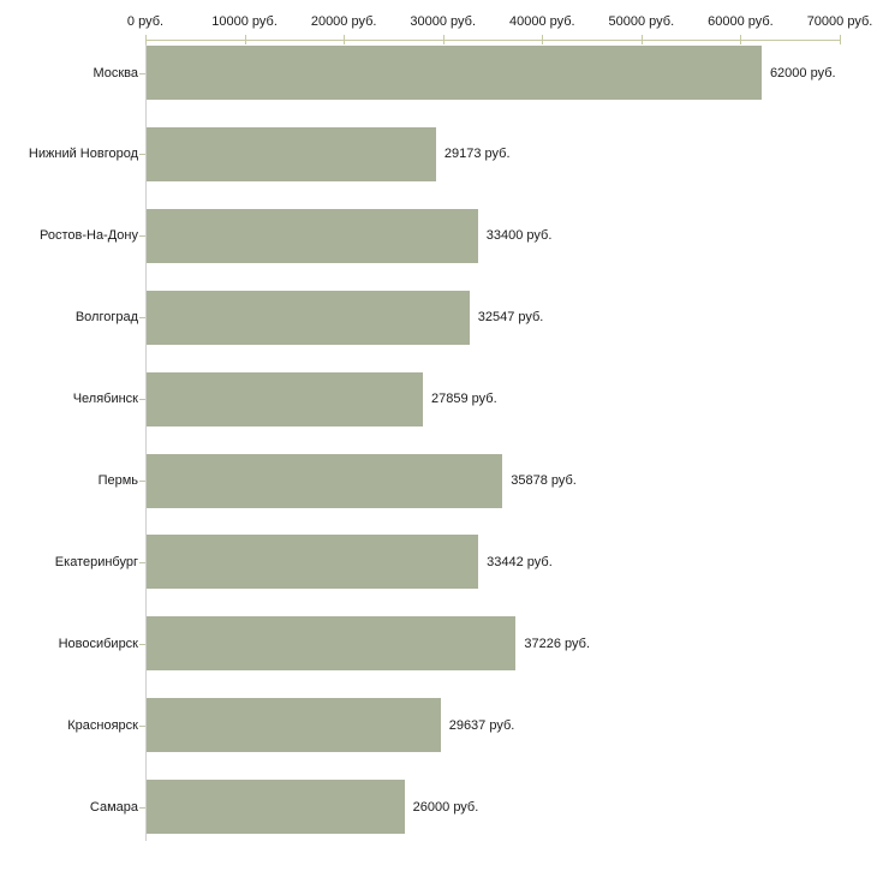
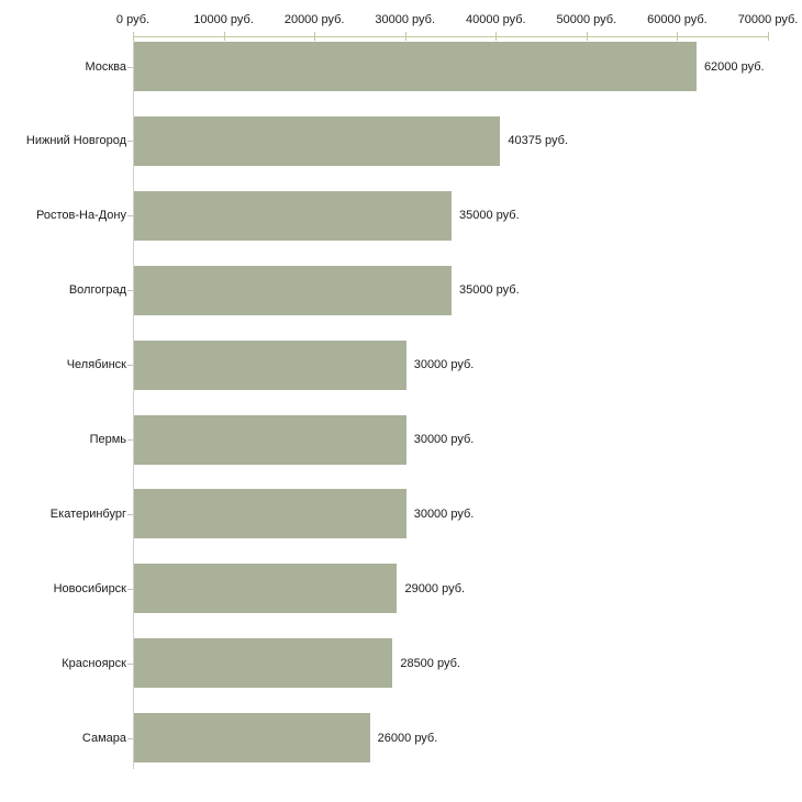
Нижний Новгород: 29173 -> 40375
Ростов-На-Дону: 33400 -> 35000
Волгоград: 32547 -> 35000
Челябинск: 27859 -> 30000
Пермь: 35878 -> 30000
Екатеринбург: 33442 -> 30000
Новосибирск: 37226 -> 29000
Красноярск: 29637 -> 28500
